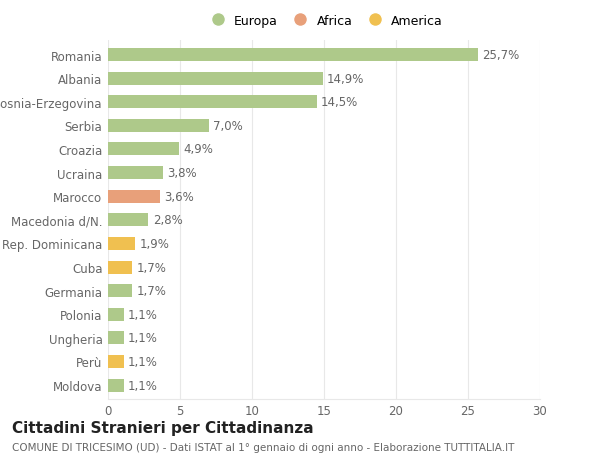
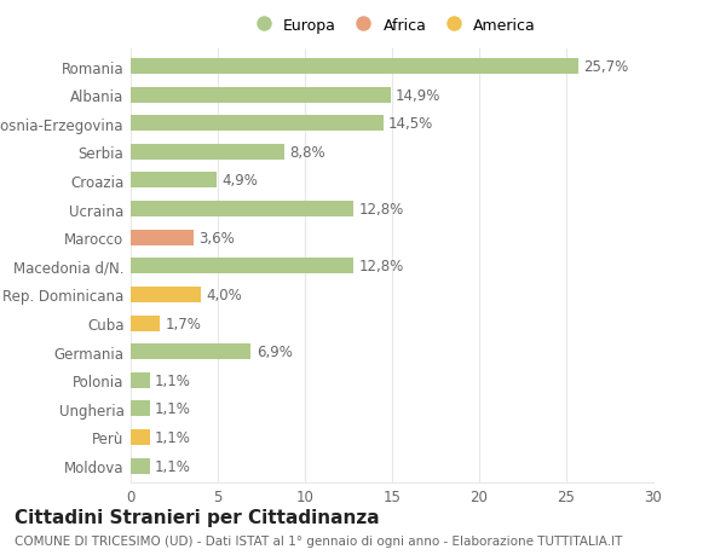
Serbia: 7,0% -> 8,8%
Ucraina: 3,8% -> 12,8%
Macedonia d/N.: 2,8% -> 12,8%
Rep. Dominicana: 1,9% -> 4,0%
Germania: 1,7% -> 6,9%
